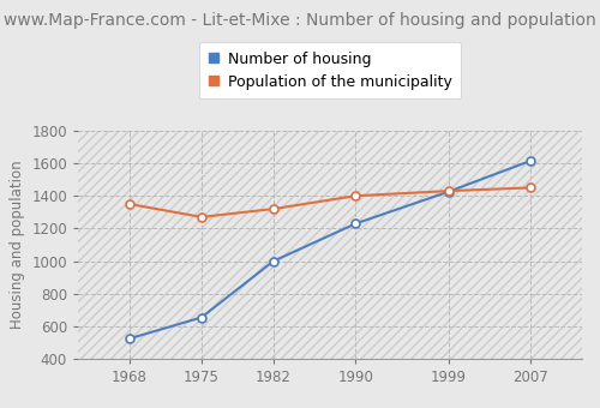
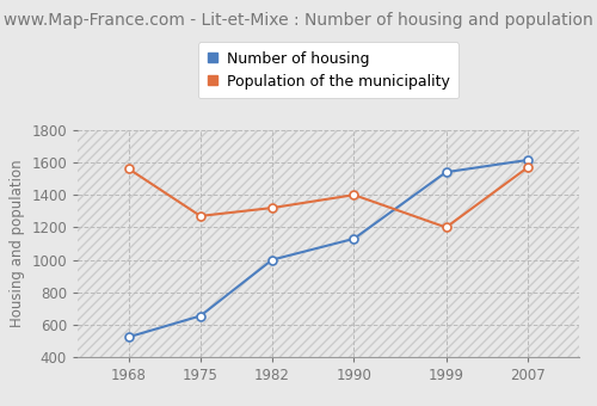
Population of the municipality/1968: 1350 -> 1560
Number of housing/1990: 1230 -> 1130
Number of housing/1999: 1420 -> 1540
Population of the municipality/1999: 1430 -> 1200
Population of the municipality/2007: 1450 -> 1570
